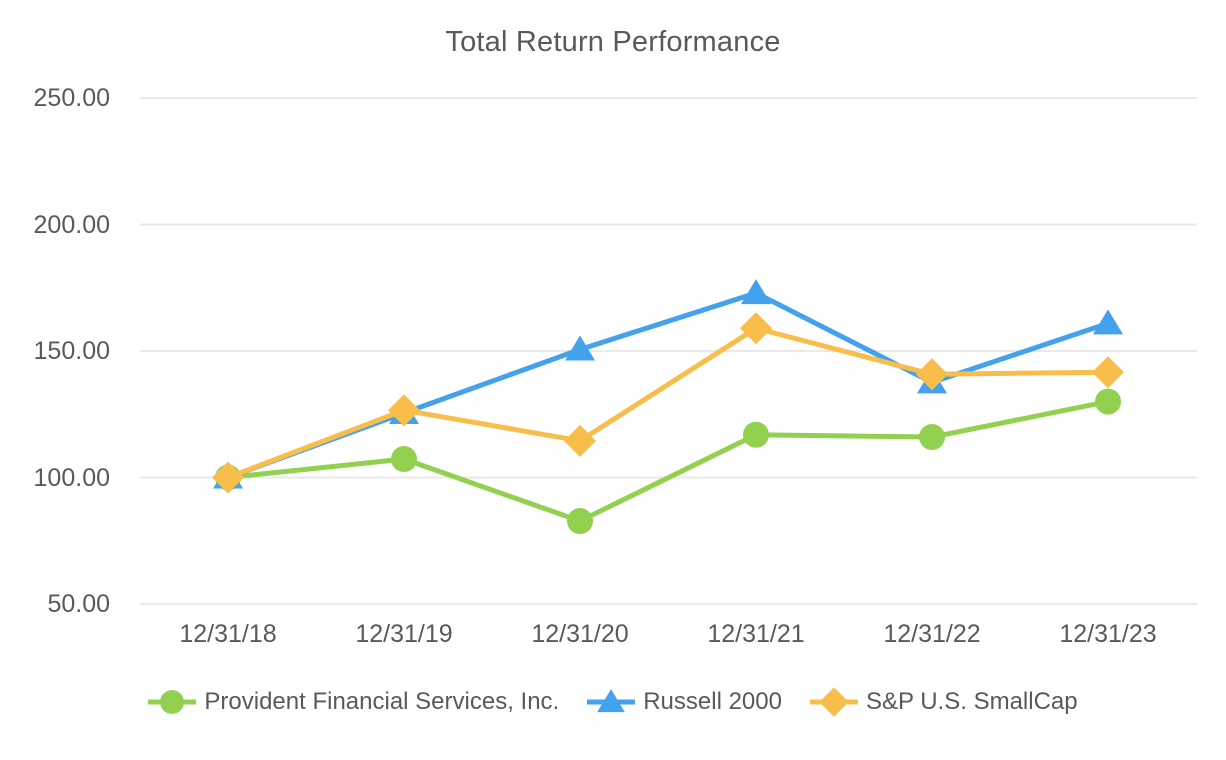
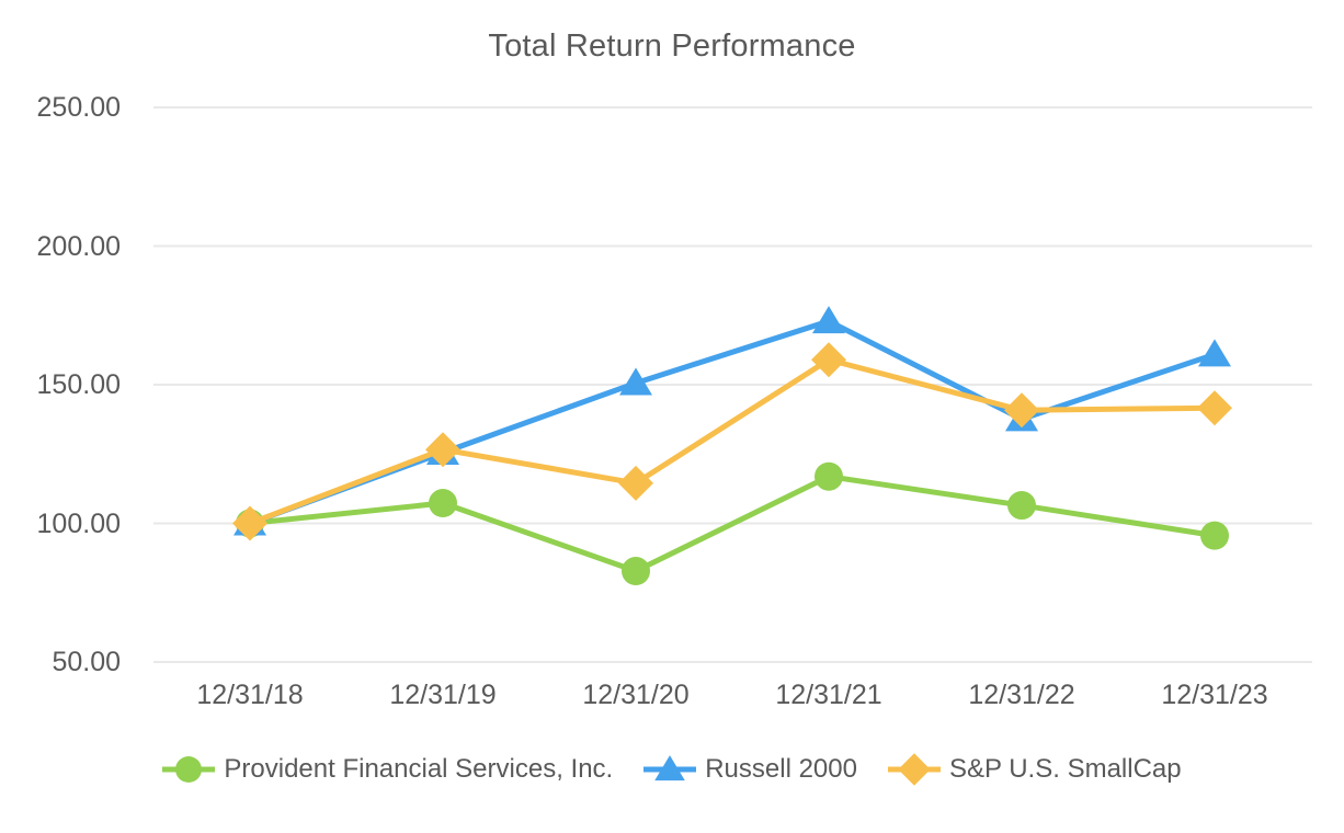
Provident Financial Services, Inc./12/31/22: 116 -> 106
Provident Financial Services, Inc./12/31/23: 130 -> 96
